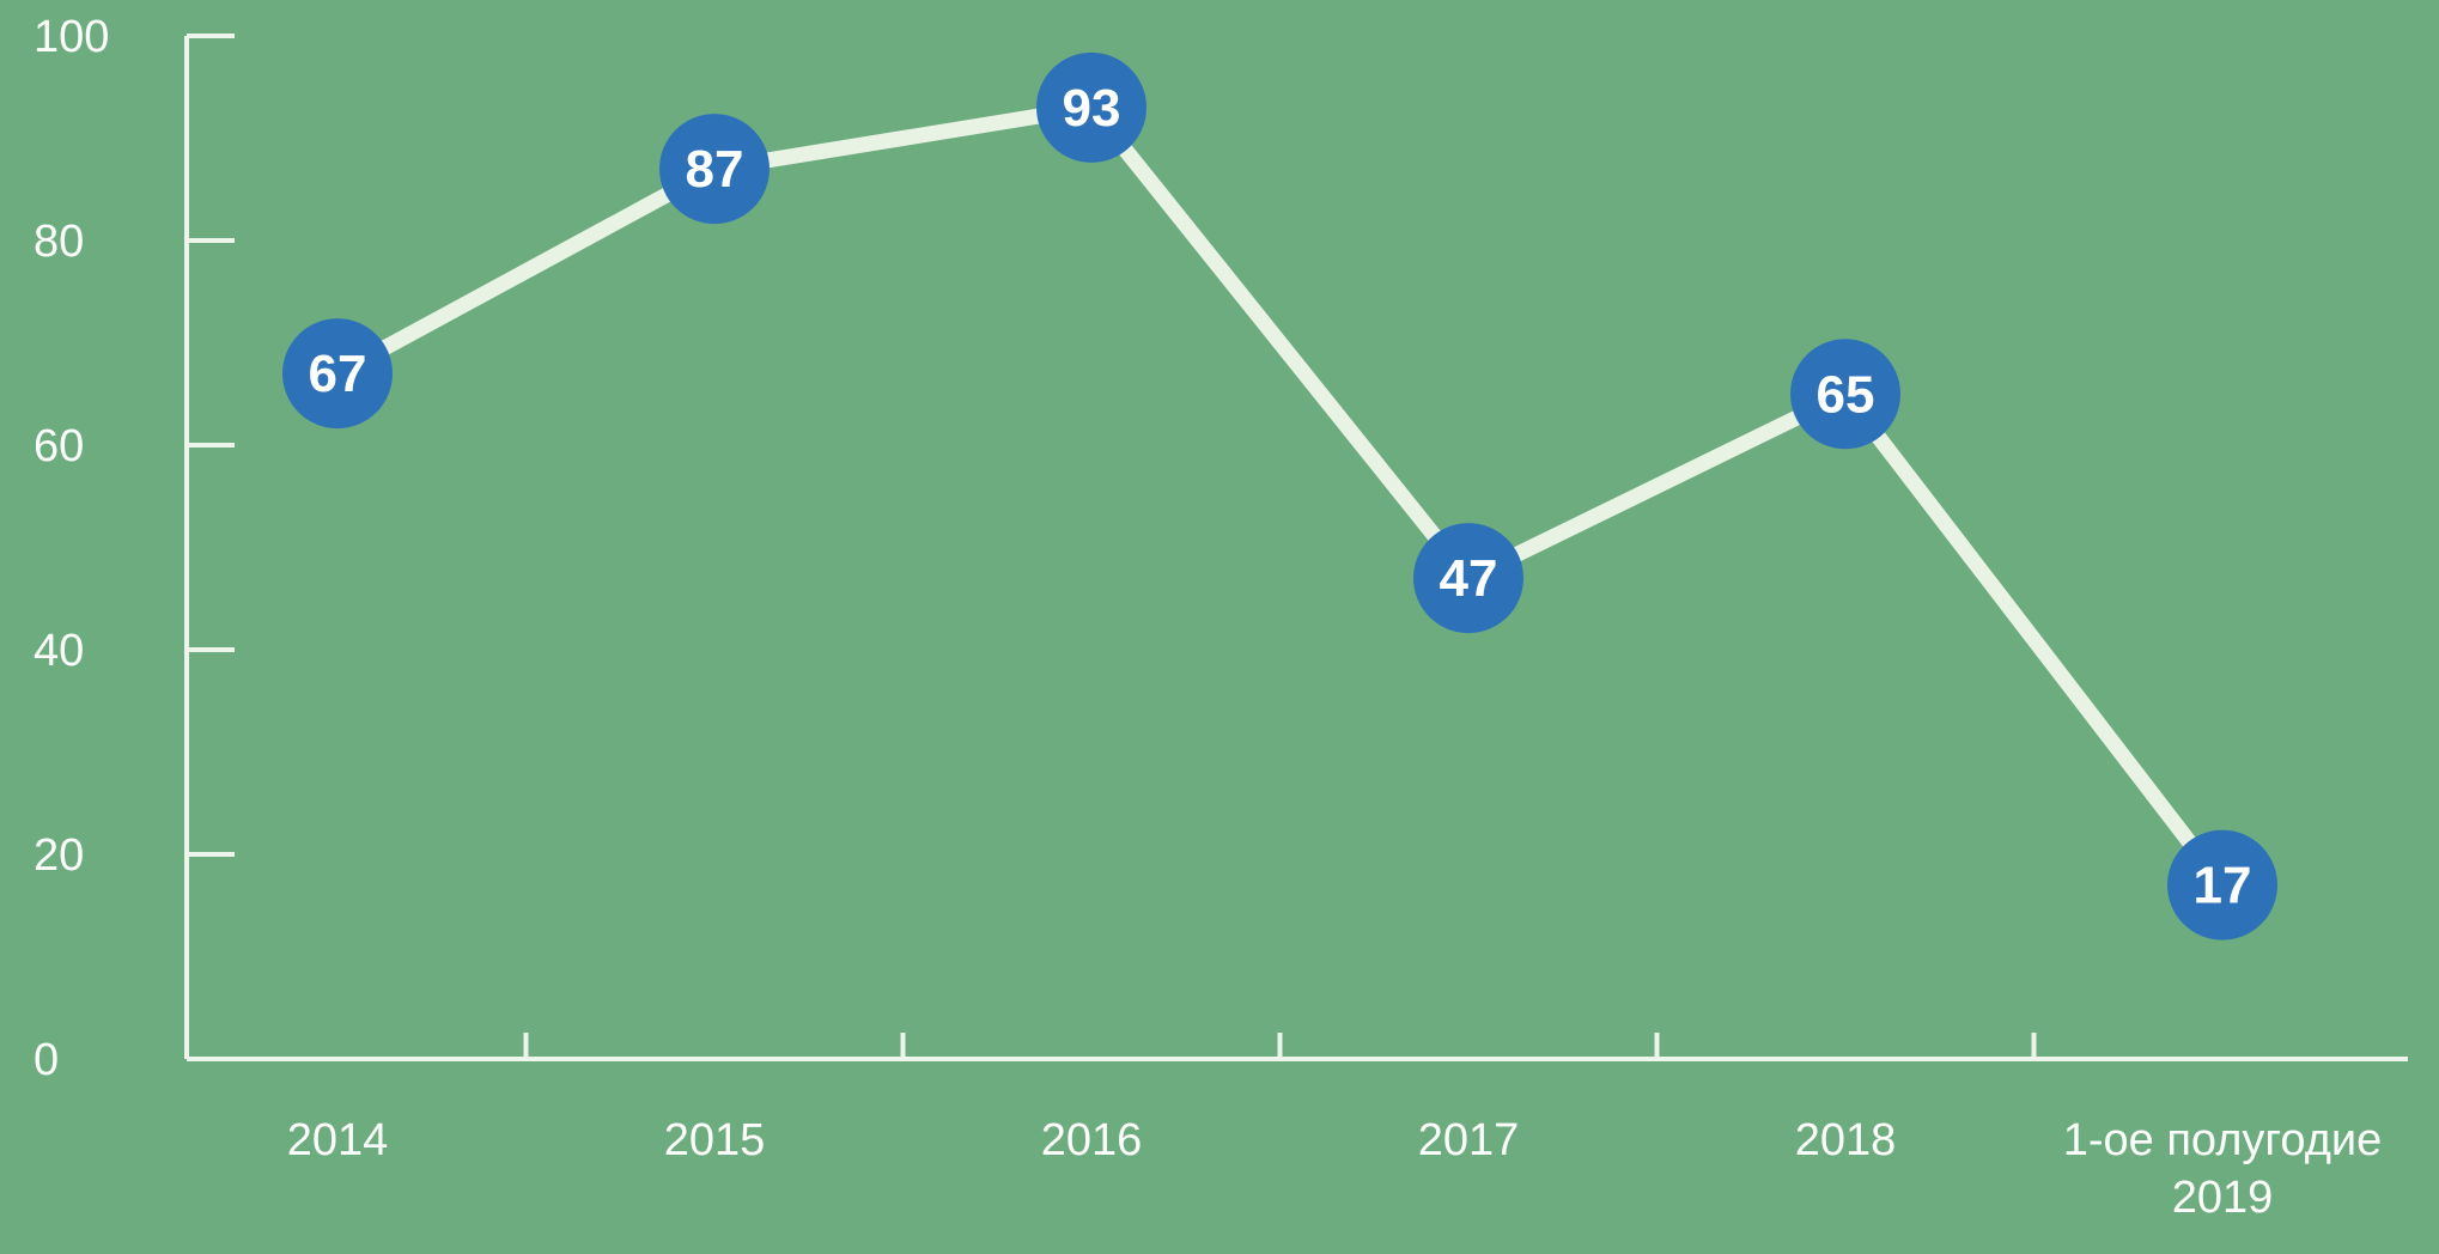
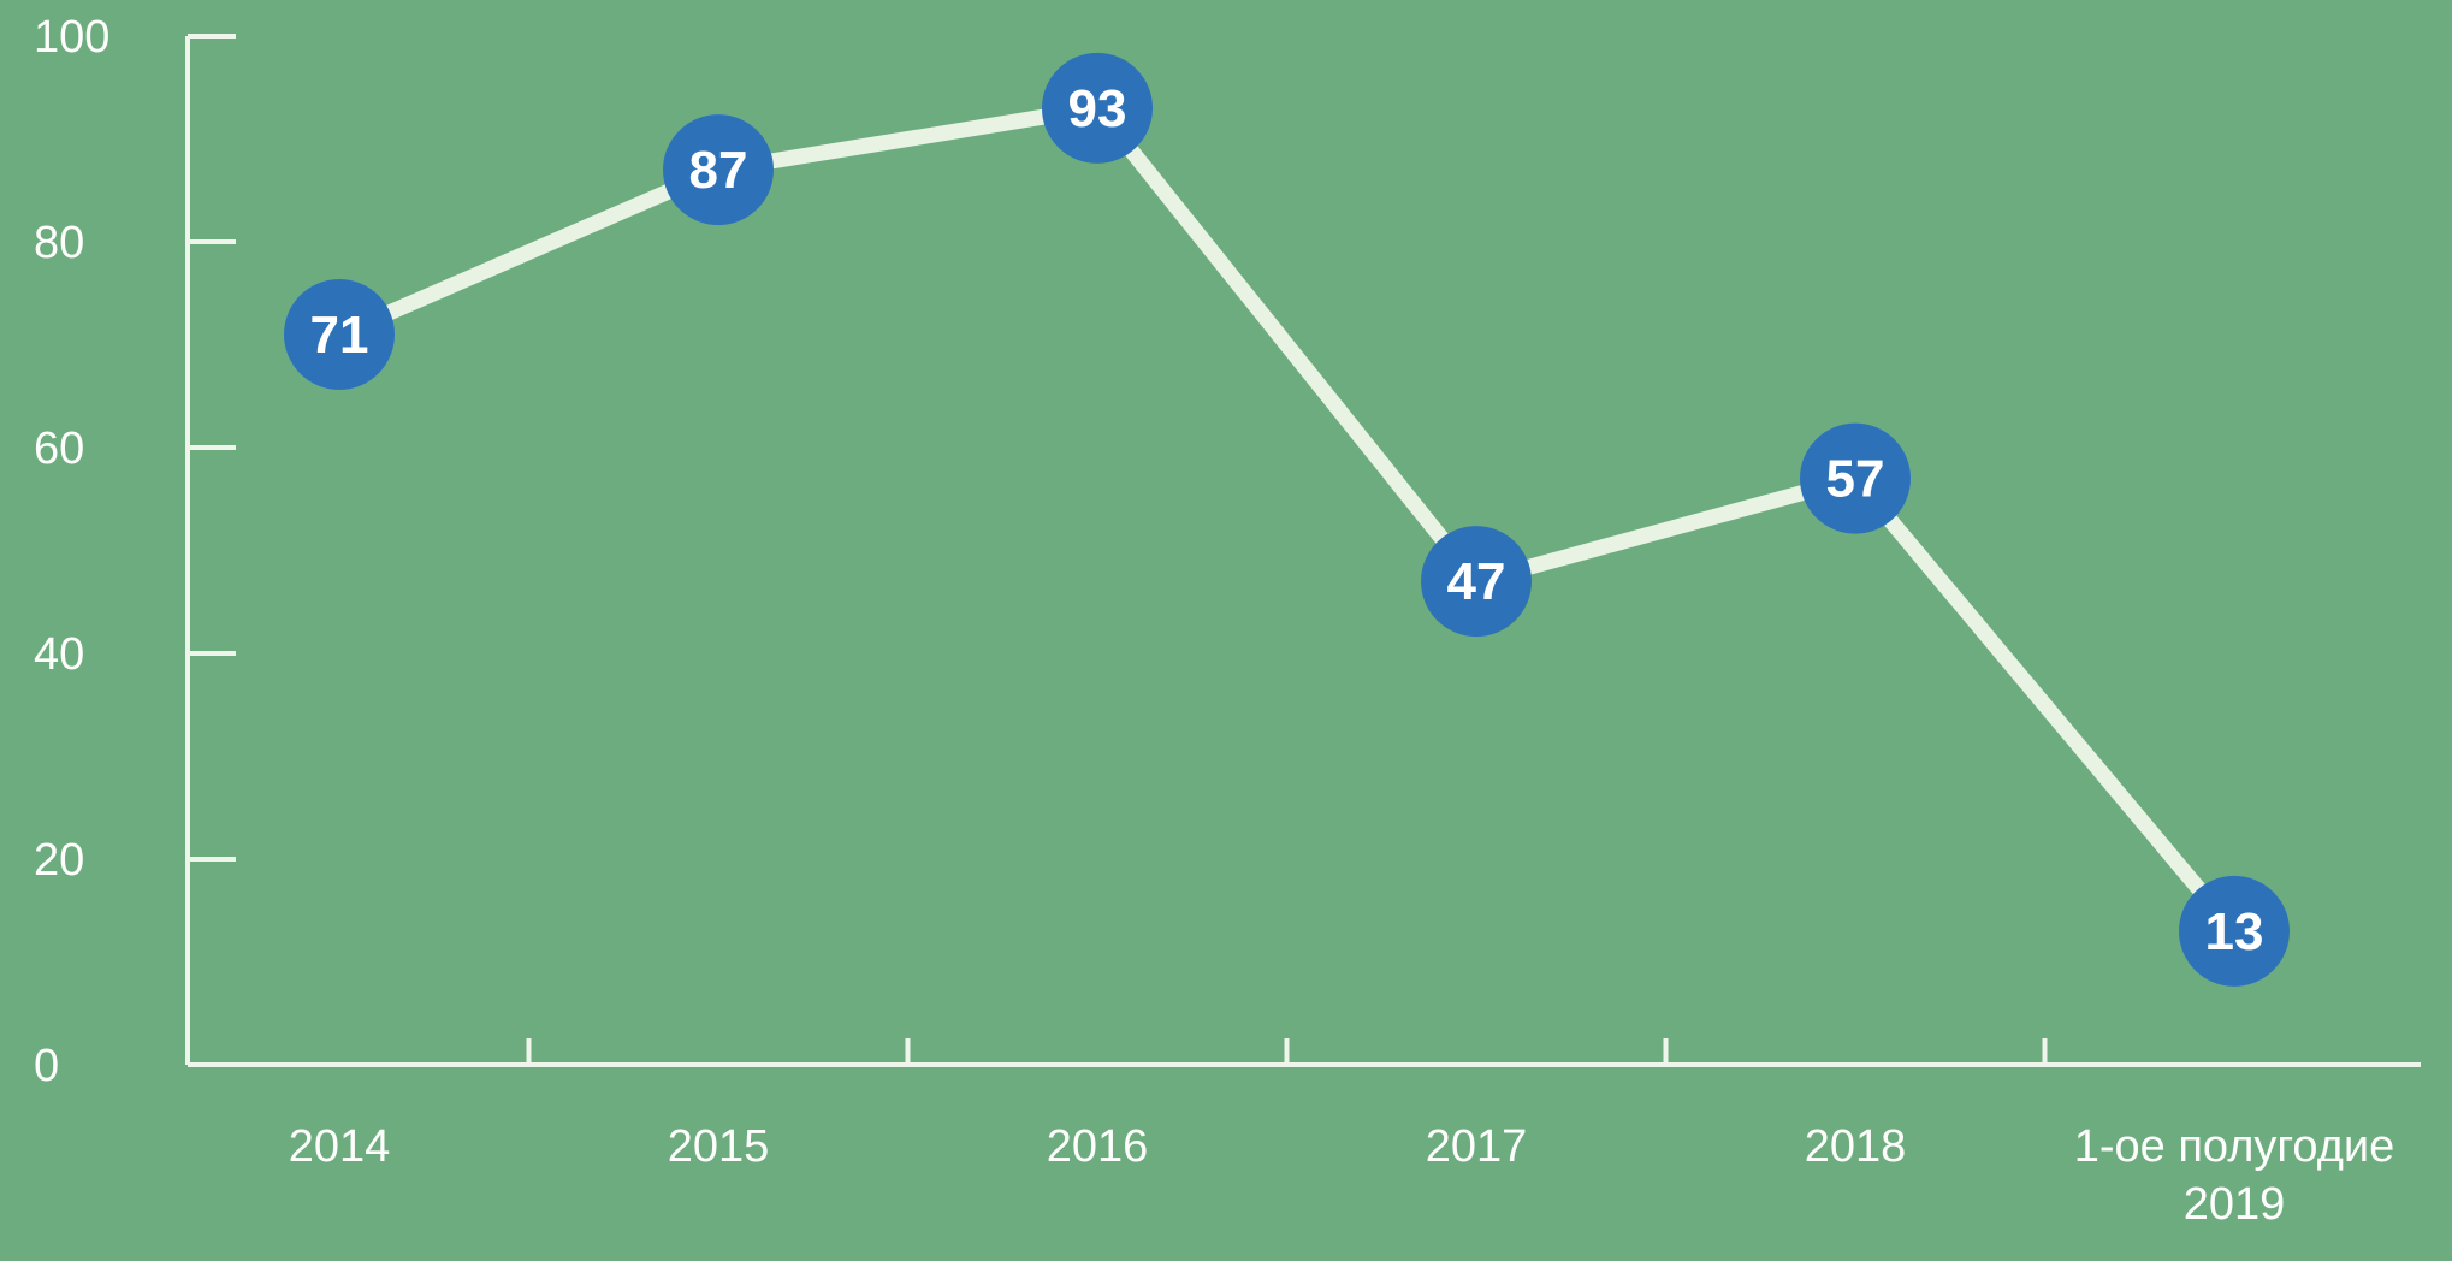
2014: 67 -> 71
2018: 65 -> 57
1-ое полугодие 2019: 17 -> 13
